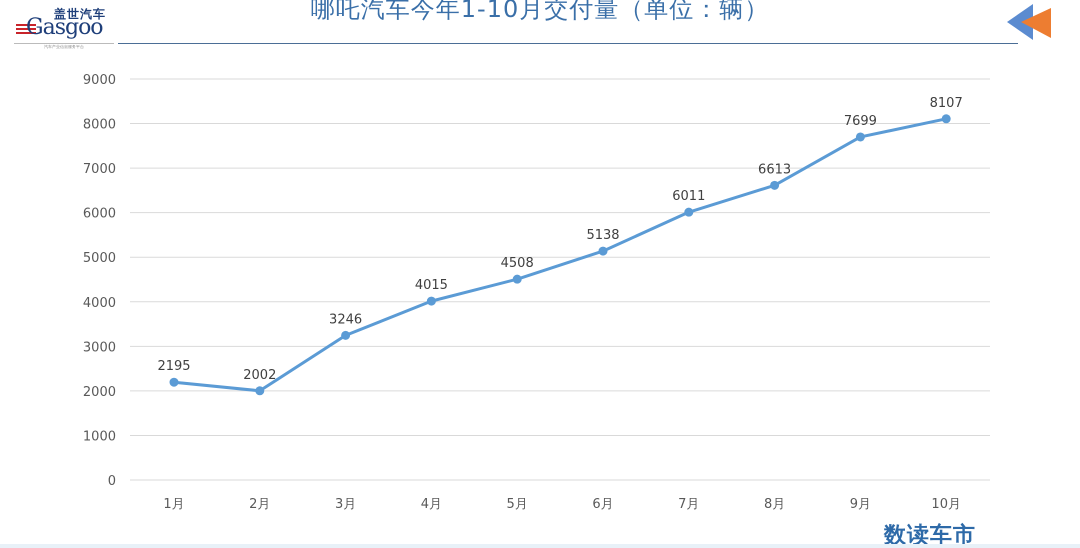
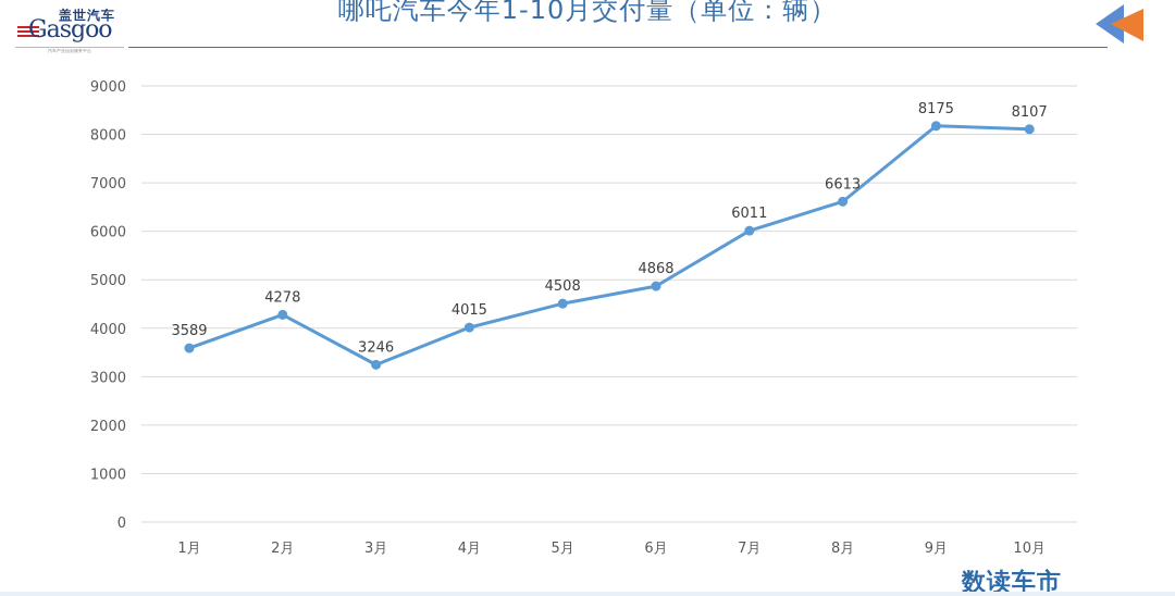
1月: 2195 -> 3589
2月: 2002 -> 4278
6月: 5138 -> 4868
9月: 7699 -> 8175
